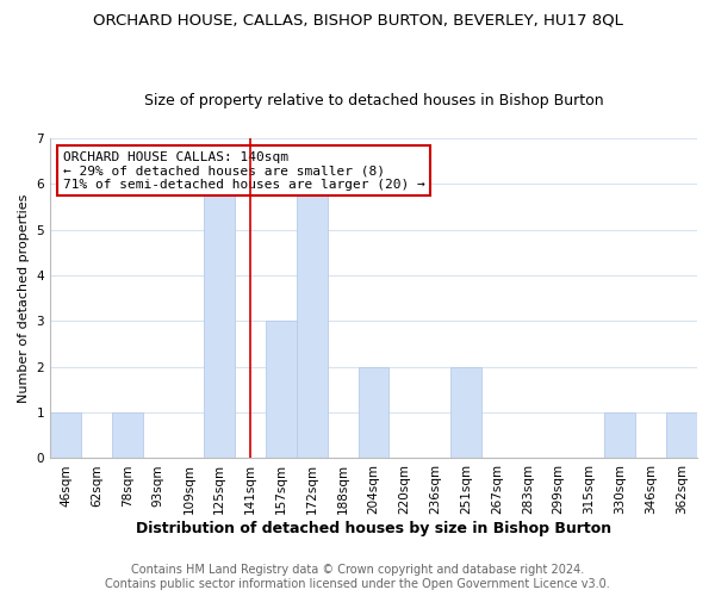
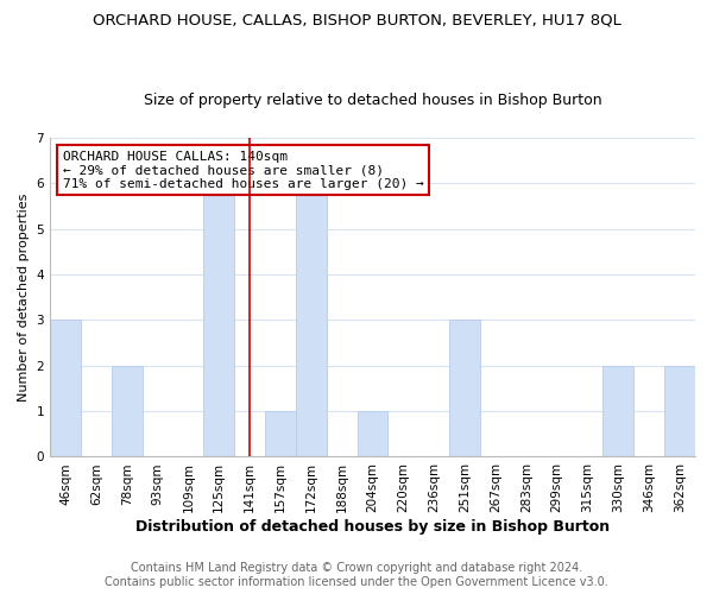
46sqm: 1 -> 3
78sqm: 1 -> 2
157sqm: 3 -> 1
204sqm: 2 -> 1
251sqm: 2 -> 3
330sqm: 1 -> 2
362sqm: 1 -> 2
